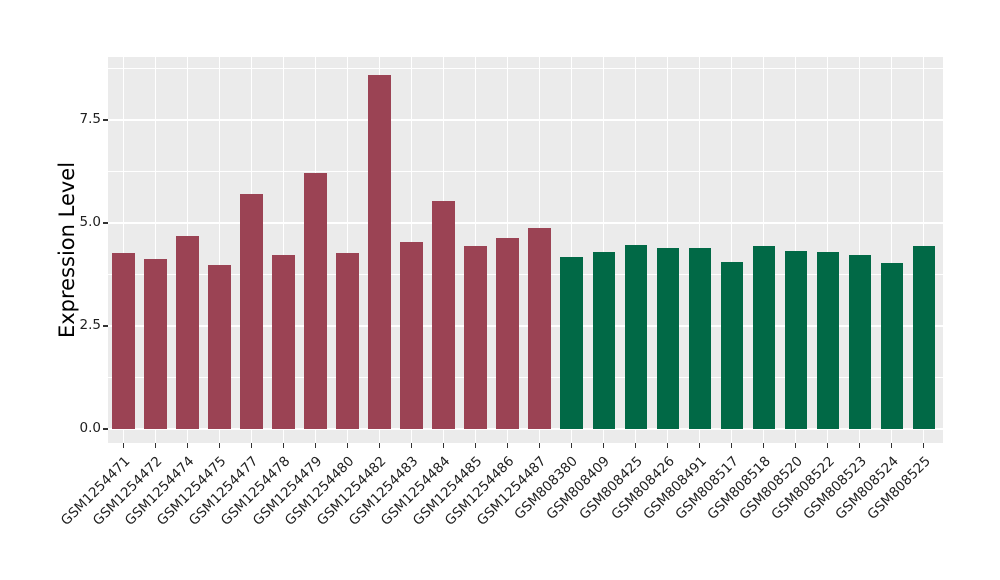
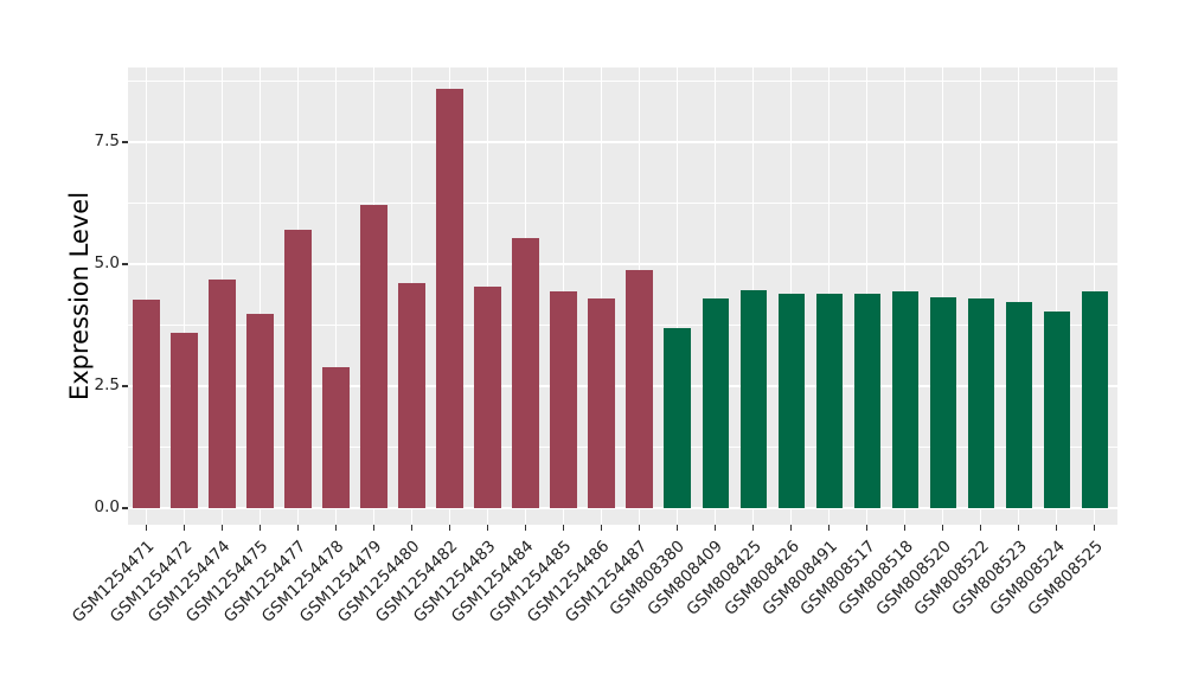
GSM1254472: 4.1 -> 3.6
GSM1254478: 4.2 -> 2.9
GSM1254480: 4.3 -> 4.6
GSM1254486: 4.6 -> 4.3
GSM808380: 4.2 -> 3.7
GSM808517: 4.0 -> 4.4
